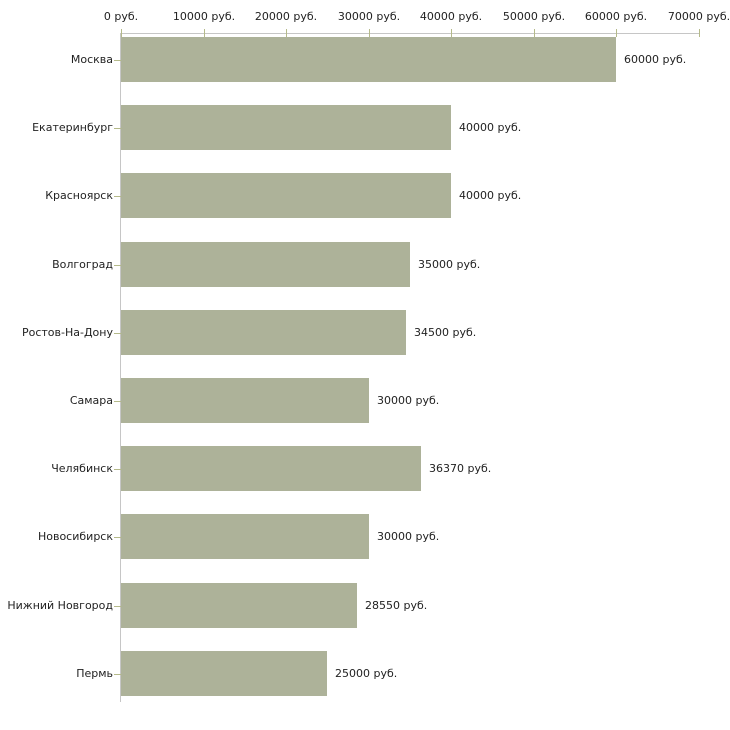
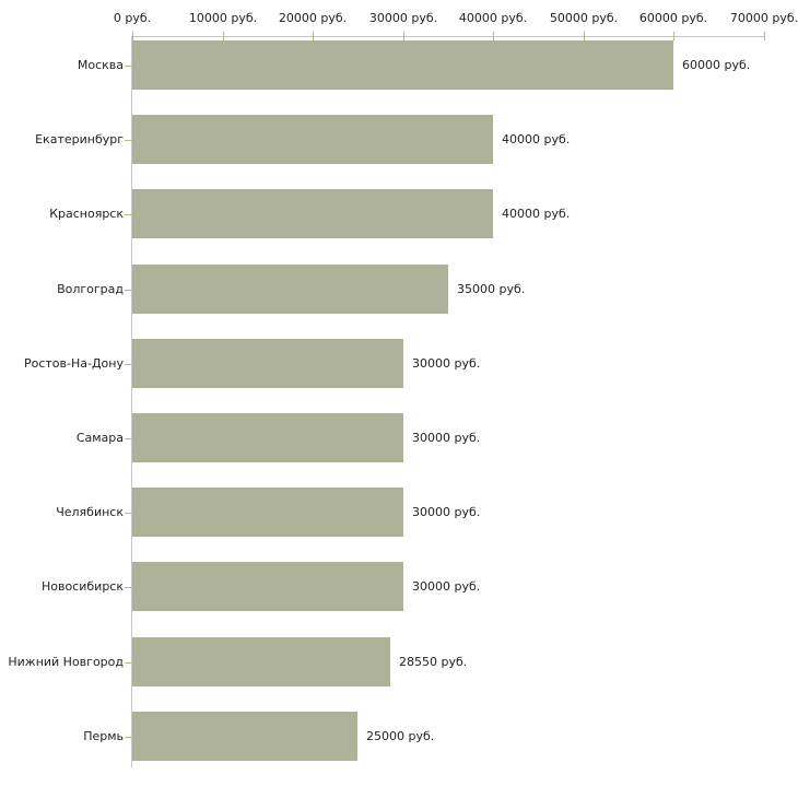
Ростов-На-Дону: 34500 -> 30000
Челябинск: 36370 -> 30000
